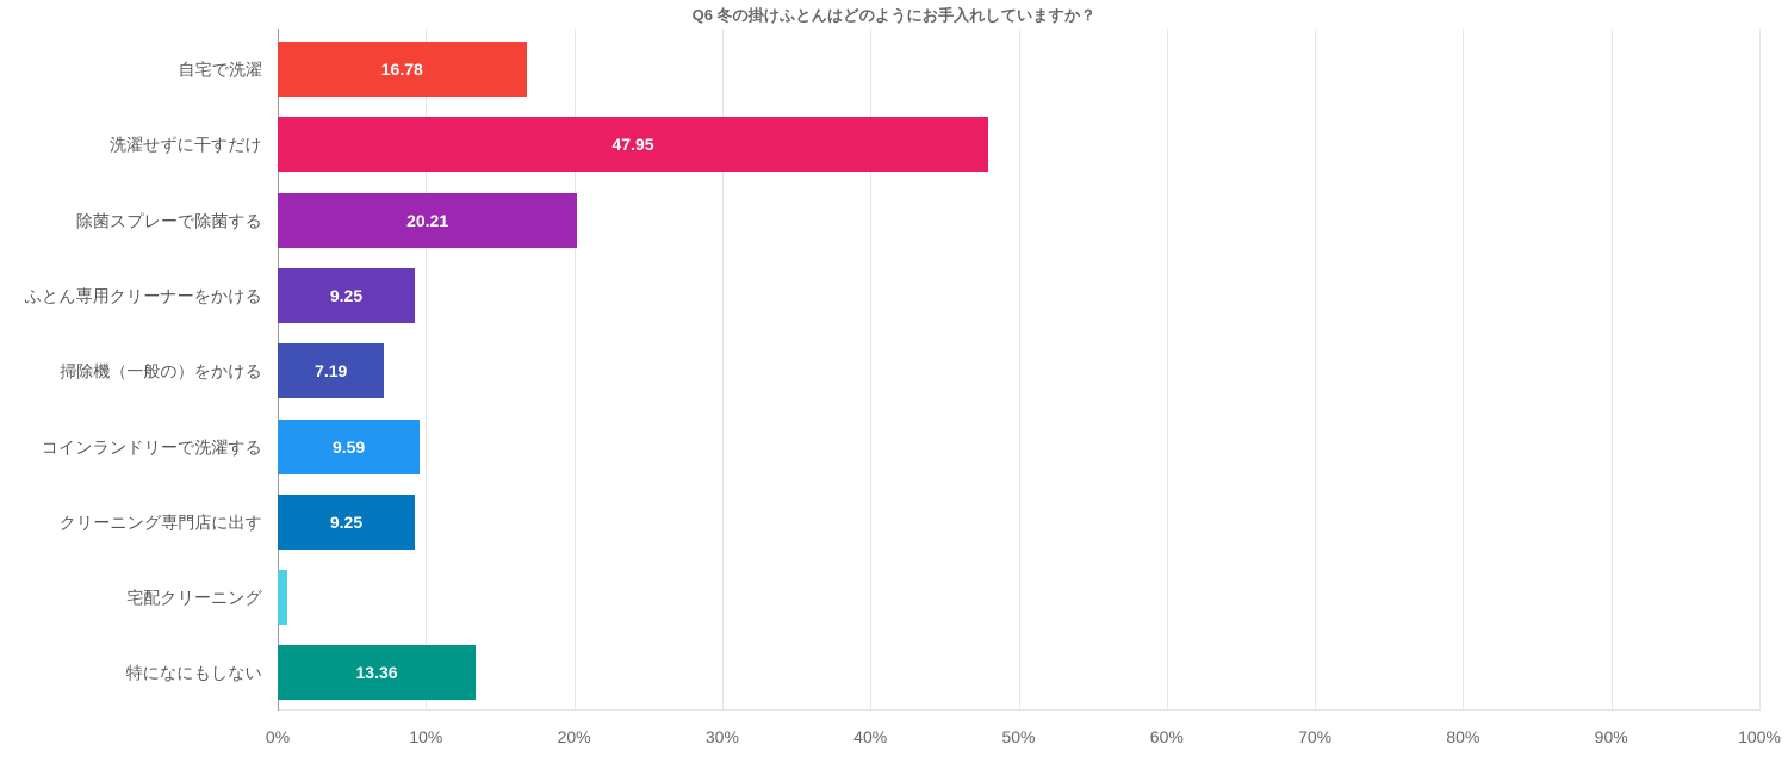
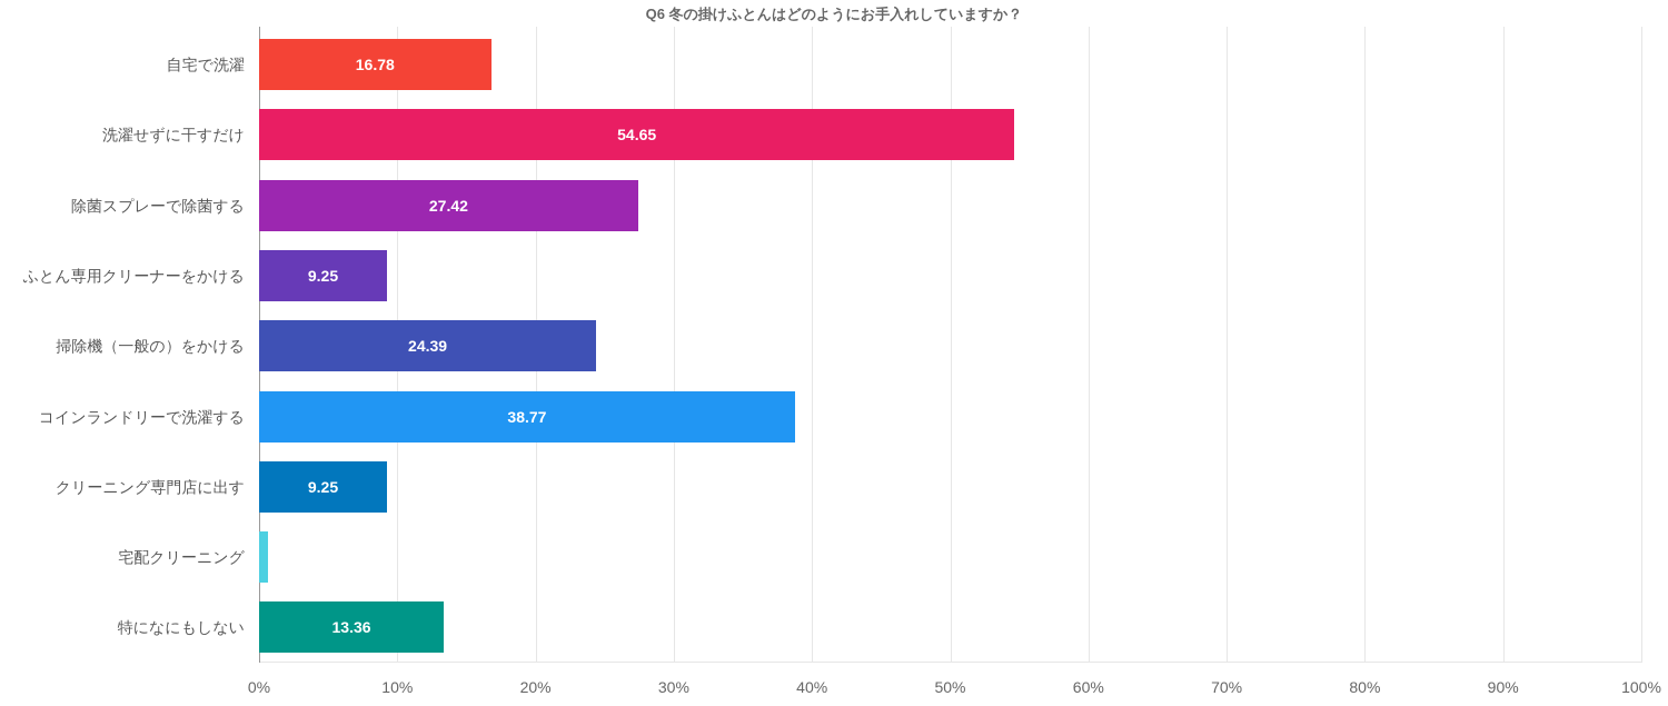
洗濯せずに干すだけ: 47.95 -> 54.65
除菌スプレーで除菌する: 20.21 -> 27.42
掃除機（一般の）をかける: 7.19 -> 24.39
コインランドリーで洗濯する: 9.59 -> 38.77
